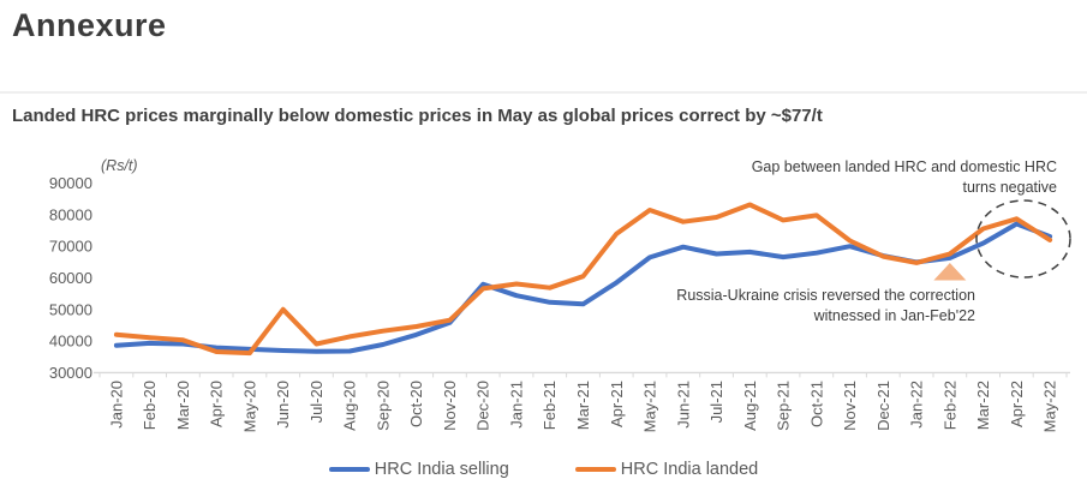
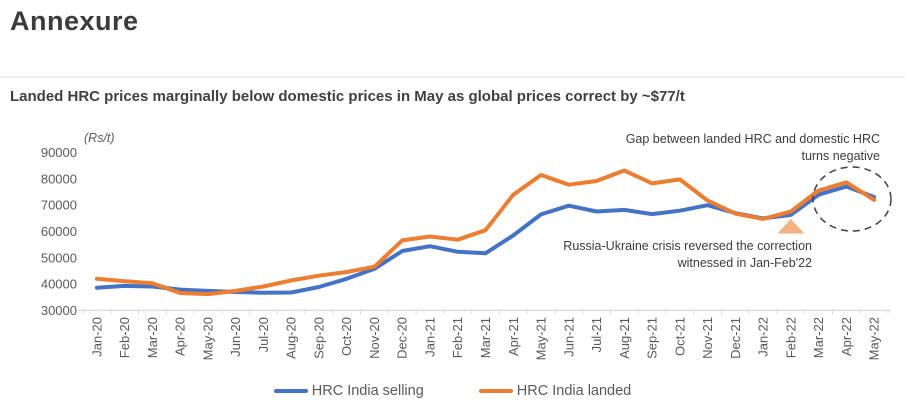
HRC India landed/Jun-20: 50000 -> 37000
HRC India selling/Dec-20: 58000 -> 53000
HRC India selling/Mar-22: 71000 -> 74000
